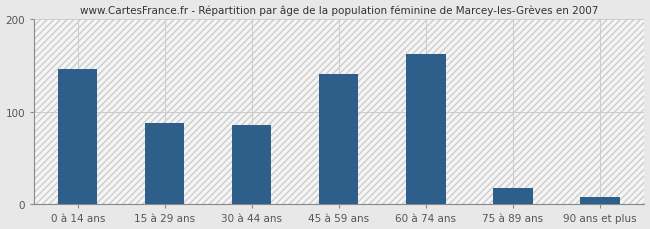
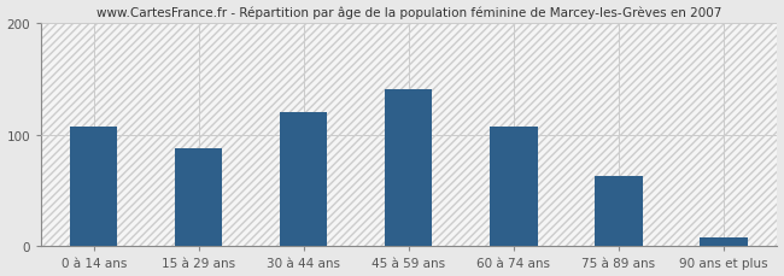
0 à 14 ans: 146 -> 107
30 à 44 ans: 86 -> 120
60 à 74 ans: 162 -> 107
75 à 89 ans: 18 -> 63
